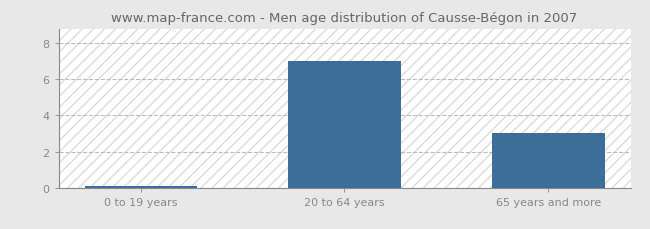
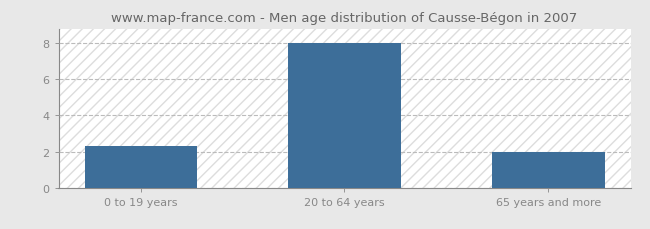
0 to 19 years: 0.1 -> 2.3
20 to 64 years: 7.0 -> 8.0
65 years and more: 3.0 -> 2.0
